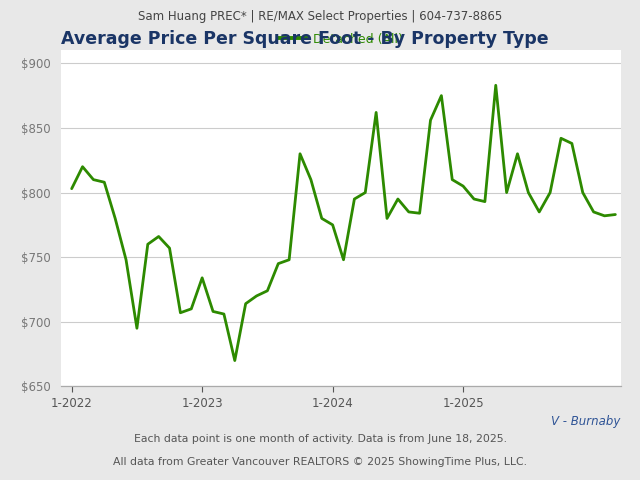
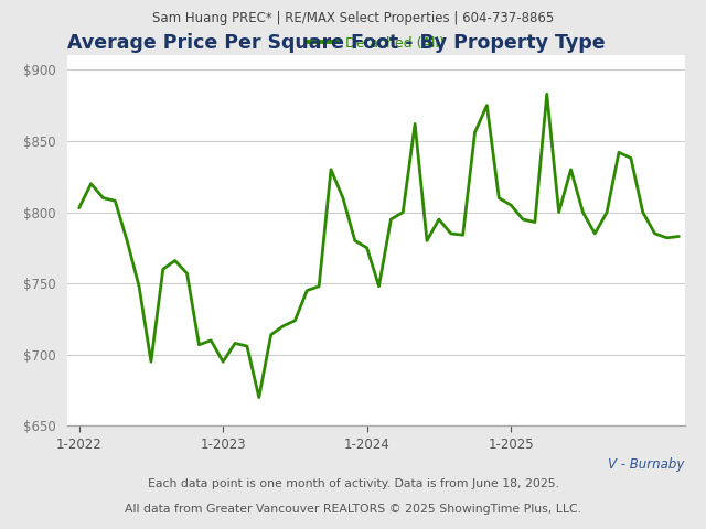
1-2023: $734 -> $695
